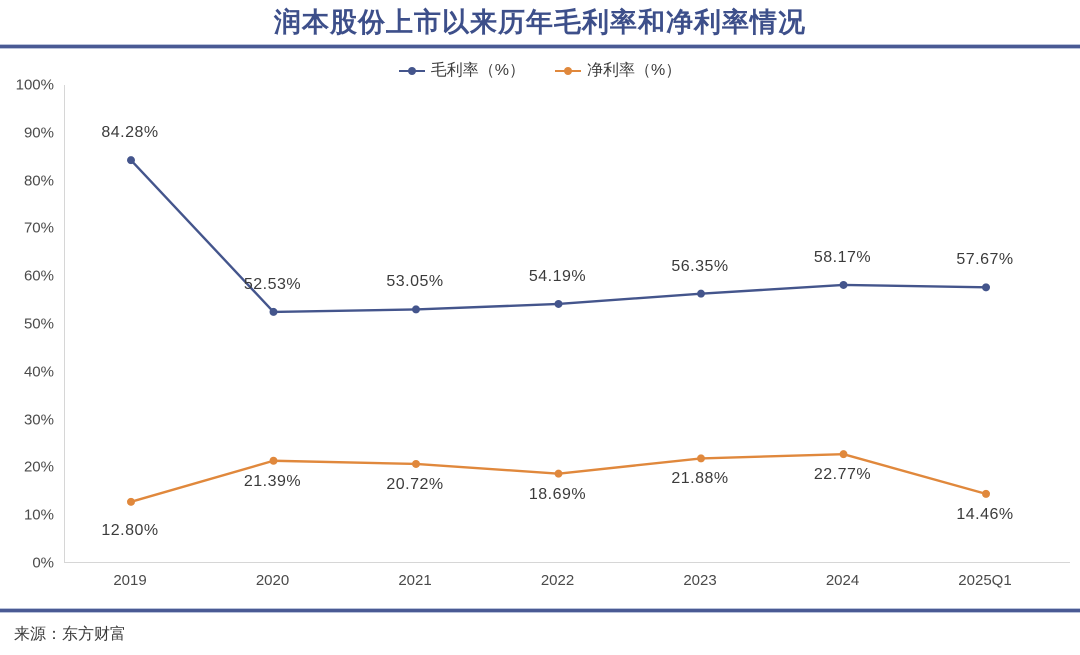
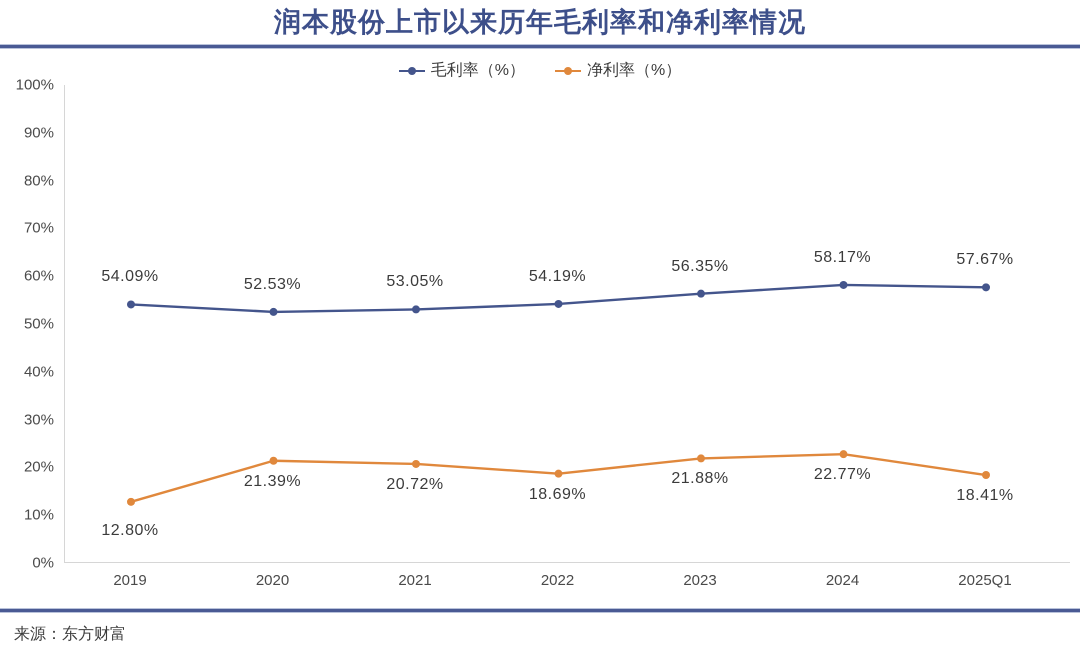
毛利率（%）/2019: 84.28% -> 54.09%
净利率（%）/2025Q1: 14.46% -> 18.41%
